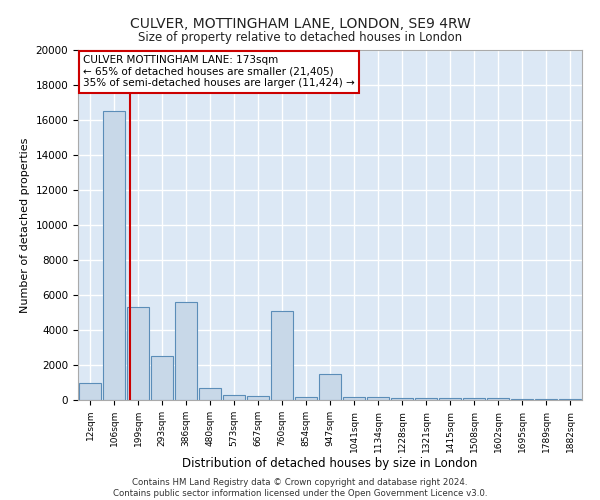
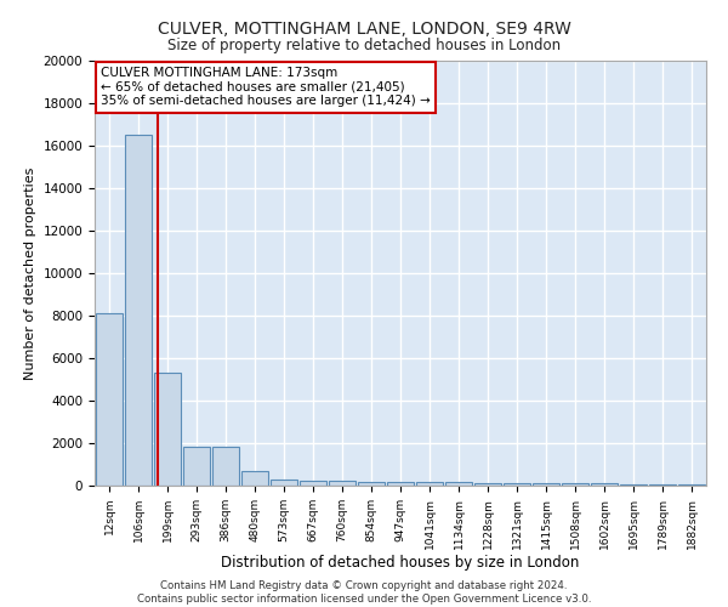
12sqm: 1000 -> 8100
293sqm: 2500 -> 1800
386sqm: 5600 -> 1800
760sqm: 5100 -> 200
947sqm: 1500 -> 200
